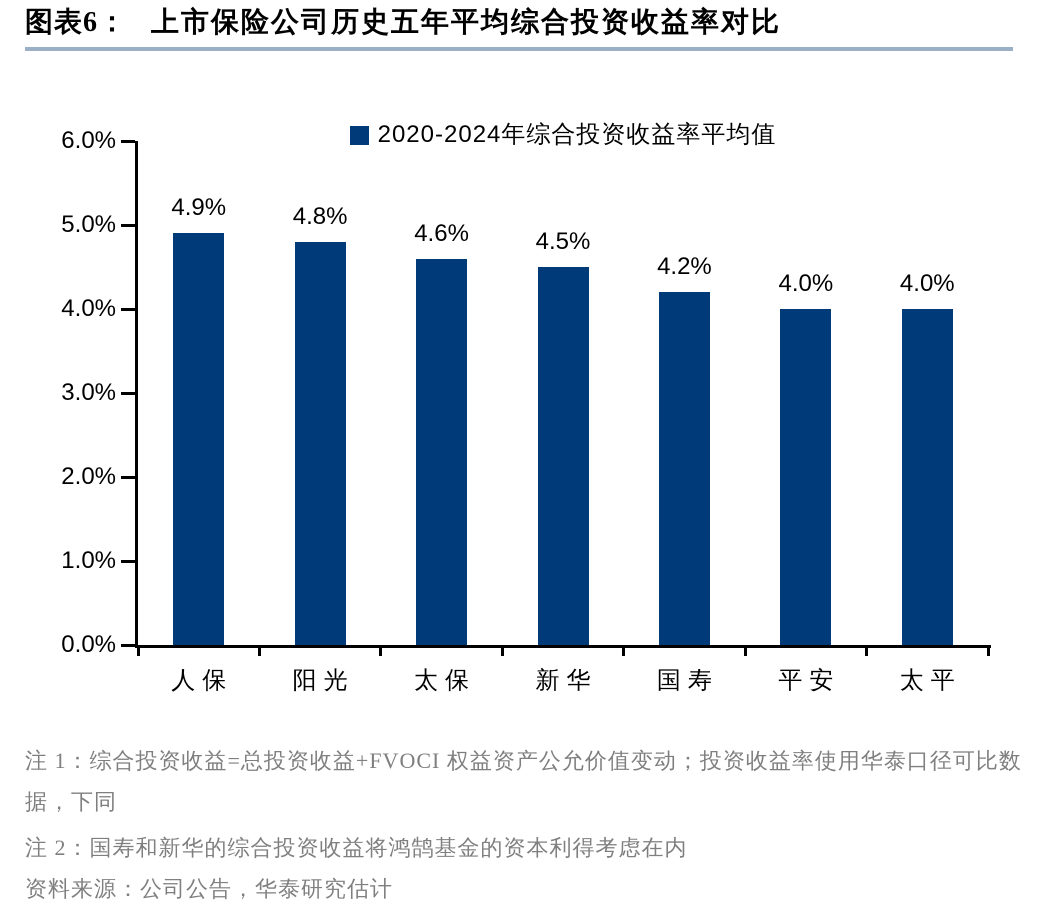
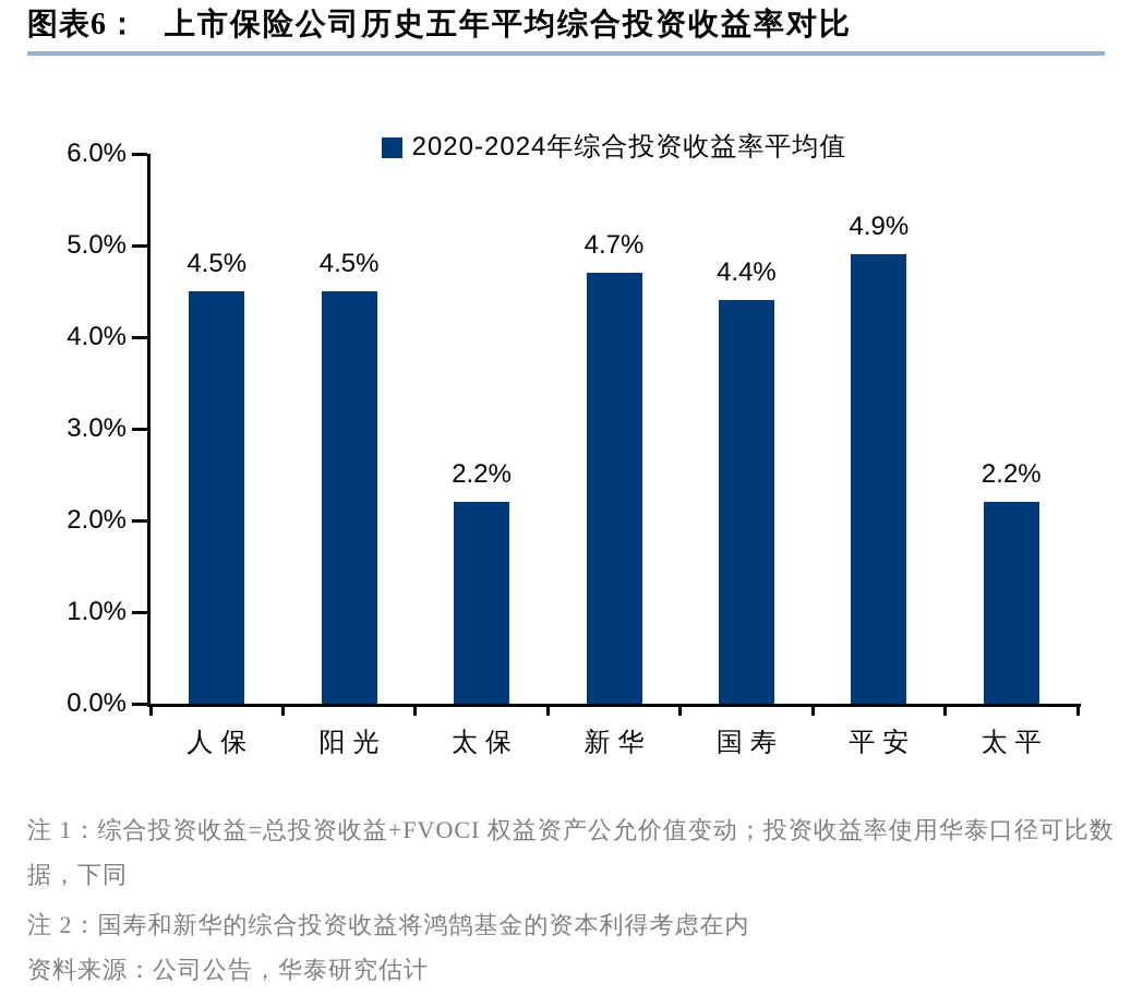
人保: 4.9% -> 4.5%
阳光: 4.8% -> 4.5%
太保: 4.6% -> 2.2%
新华: 4.5% -> 4.7%
国寿: 4.2% -> 4.4%
平安: 4.0% -> 4.9%
太平: 4.0% -> 2.2%
